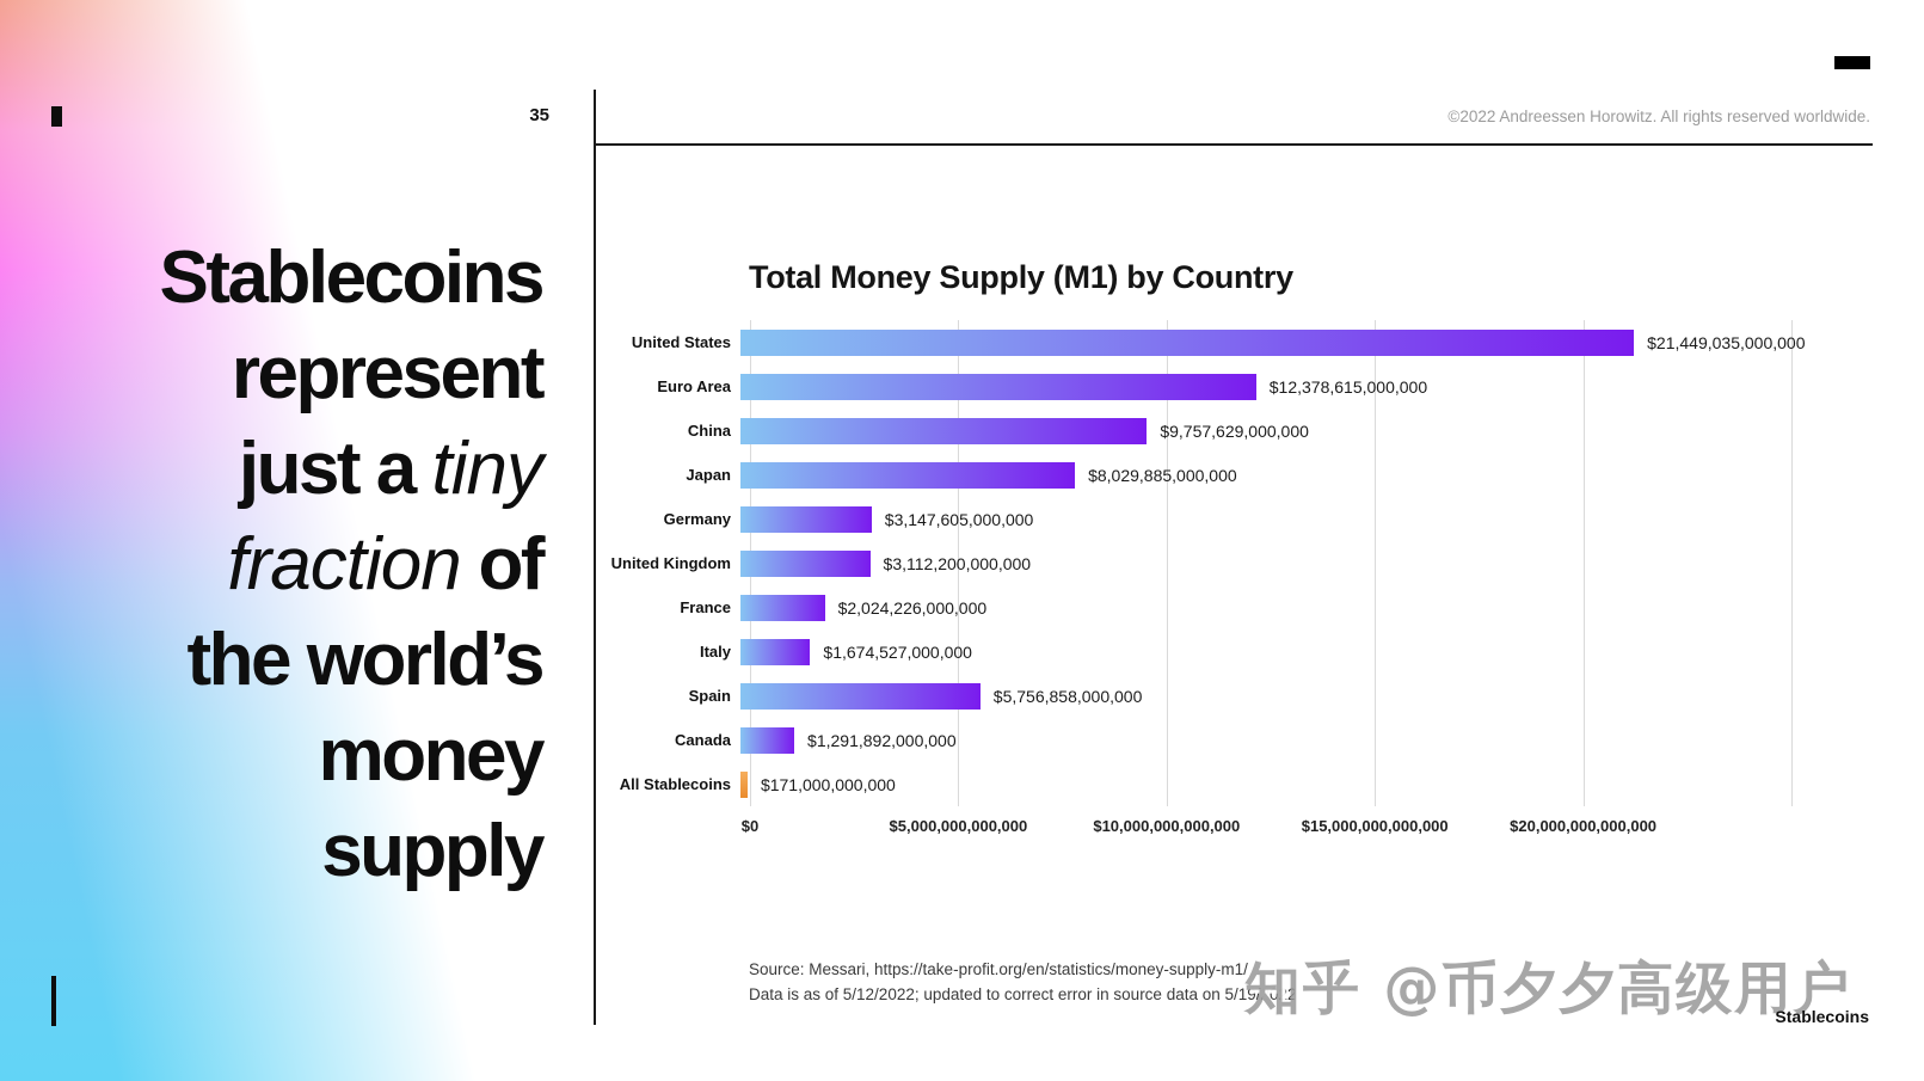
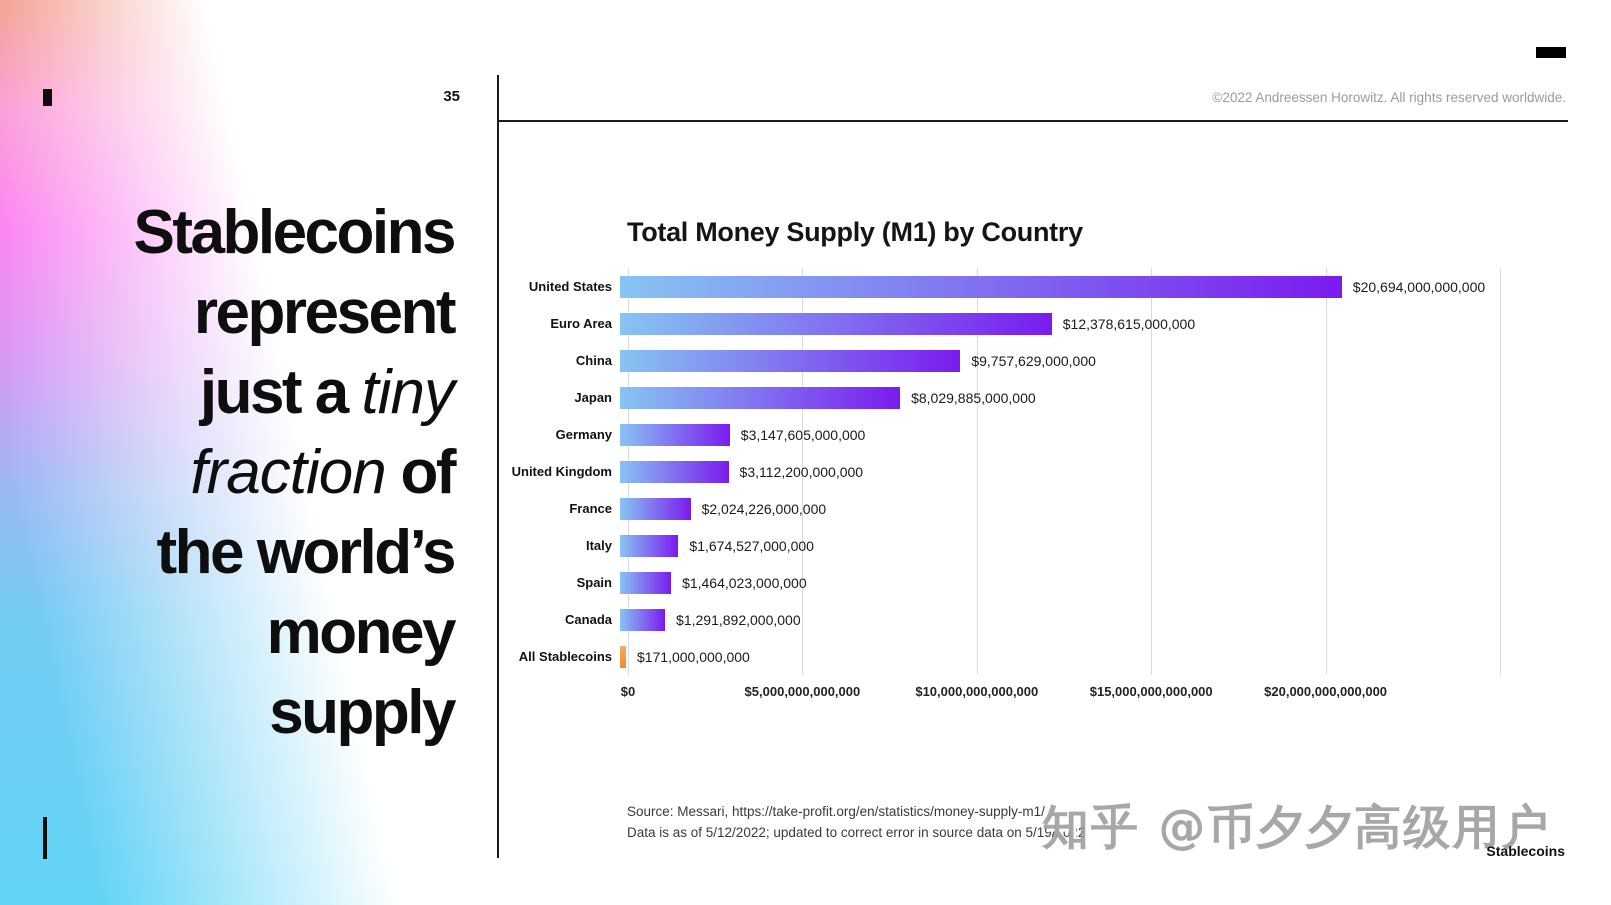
United States: $21,449,035,000,000 -> $20,694,000,000,000
Spain: $5,756,858,000,000 -> $1,464,023,000,000
